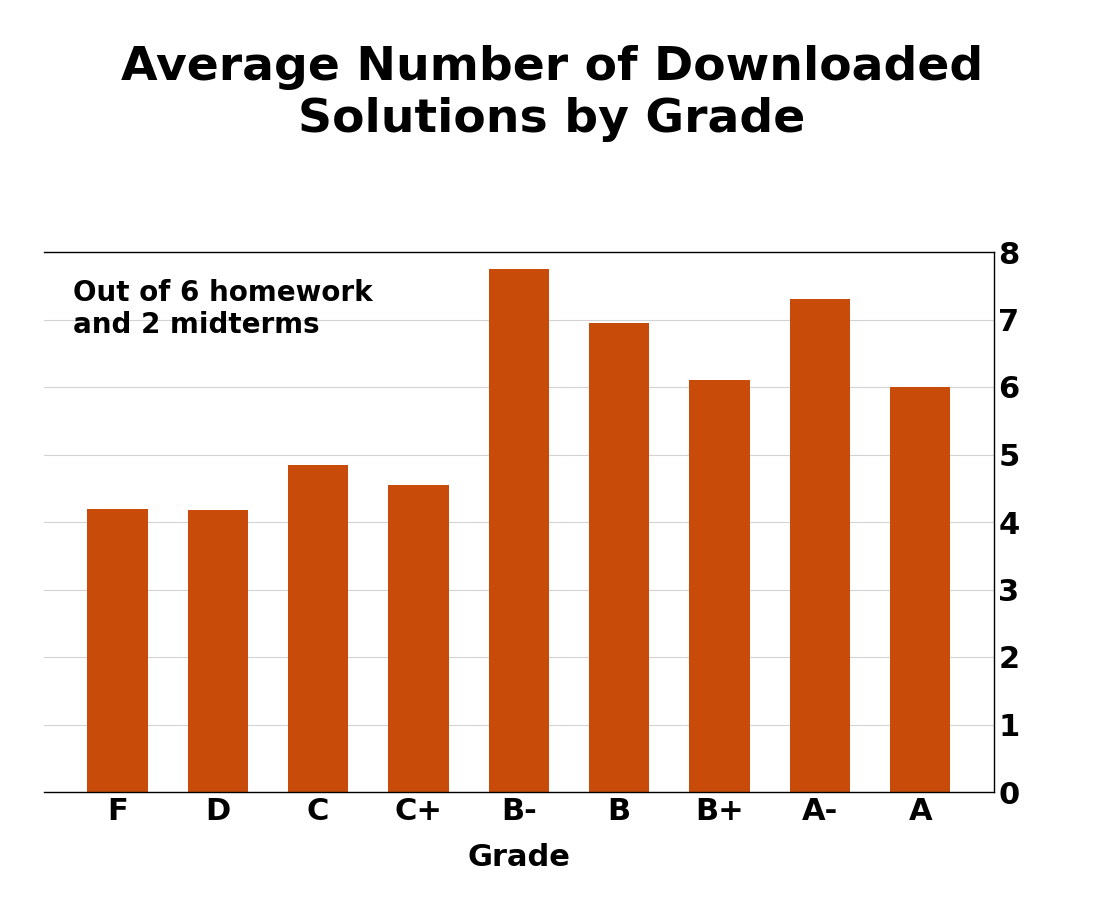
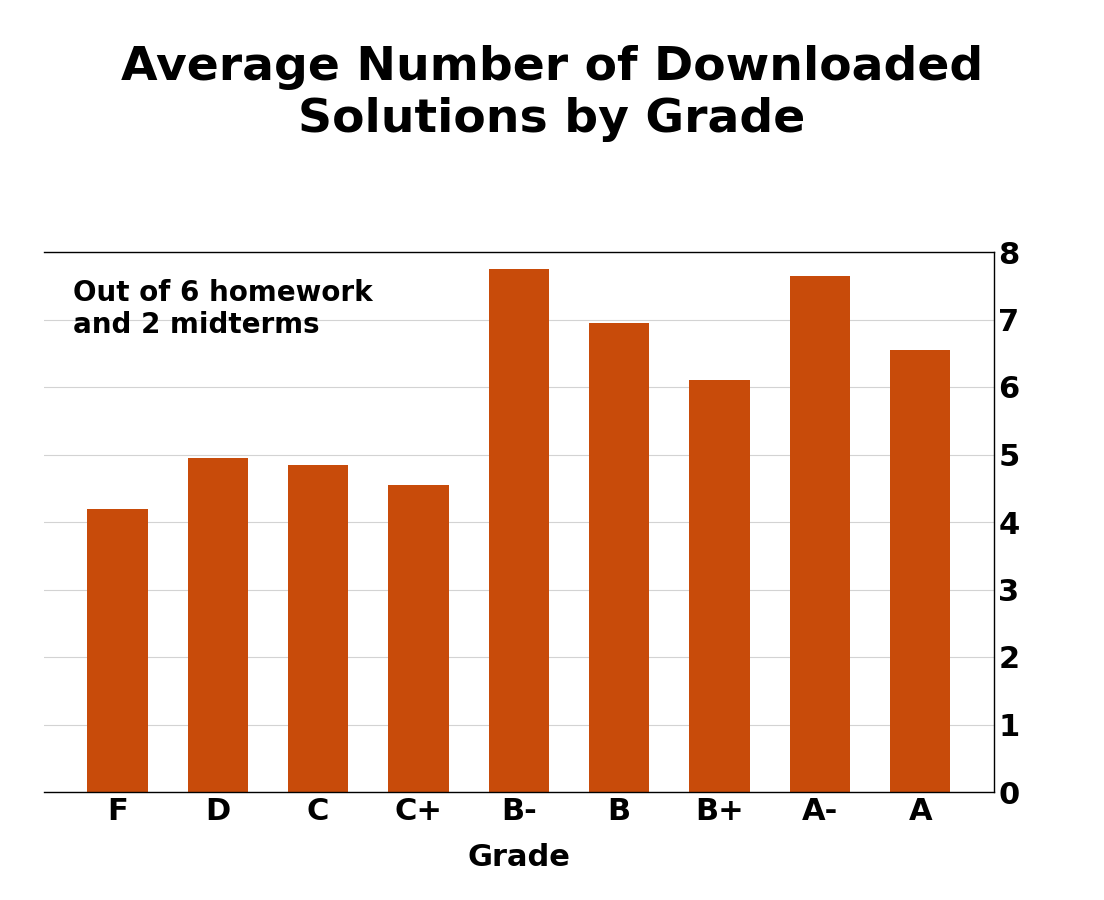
D: 4.18 -> 4.95
A-: 7.30 -> 7.65
A: 6.00 -> 6.55
